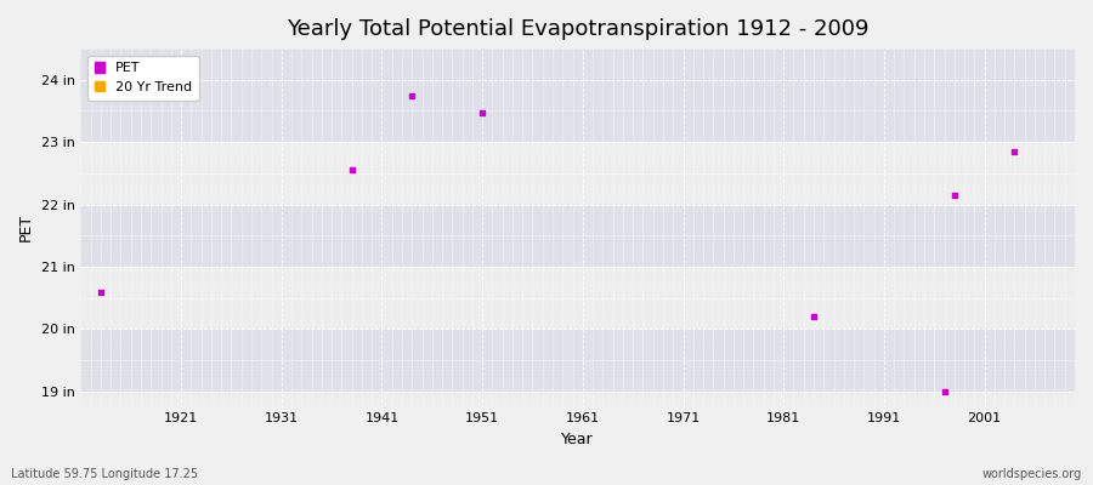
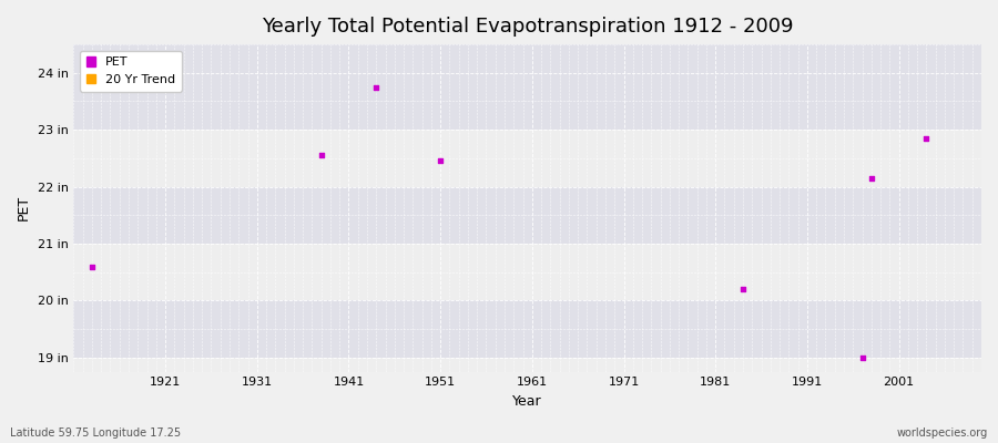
1951: 23.48 in -> 22.45 in
